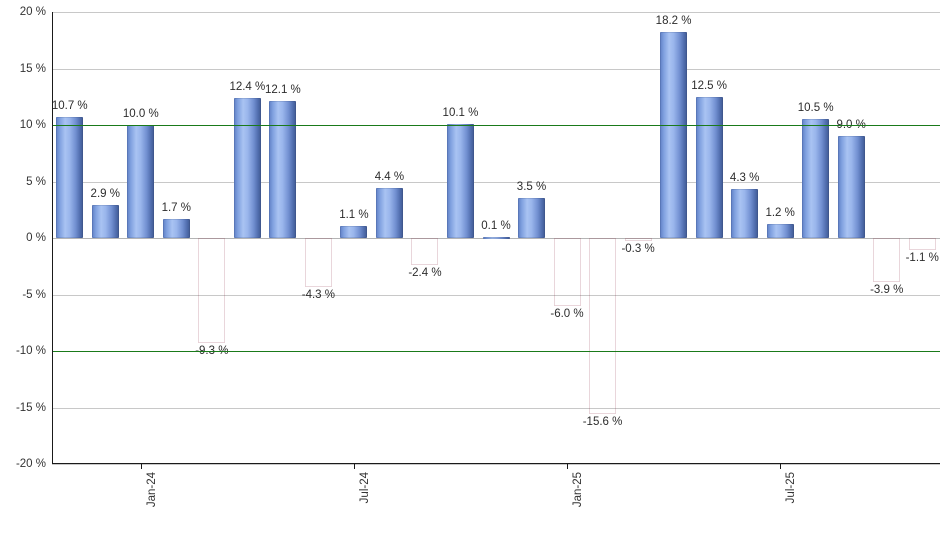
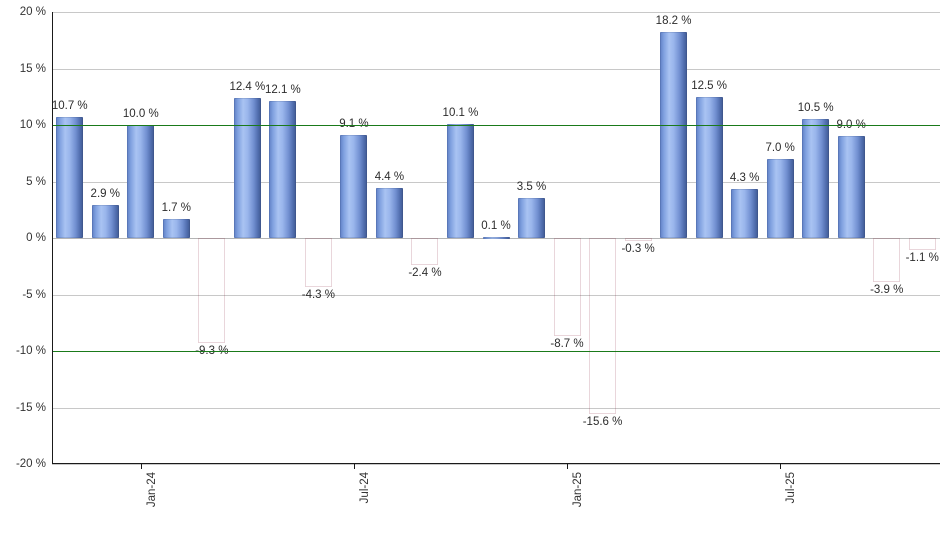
Jul-24: 1.1 -> 9.1
Jan-25: -6.0 -> -8.7
Jul-25: 1.2 -> 7.0
